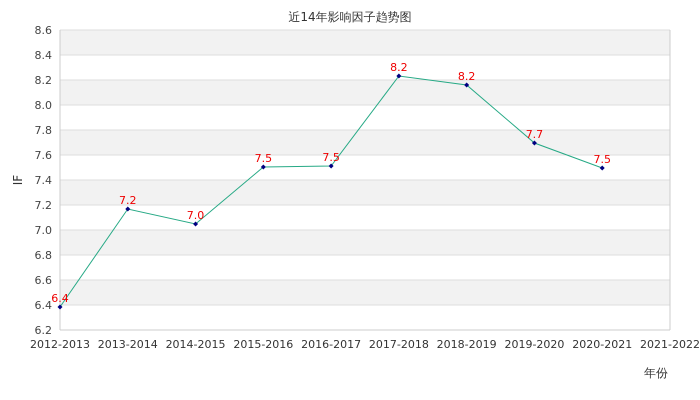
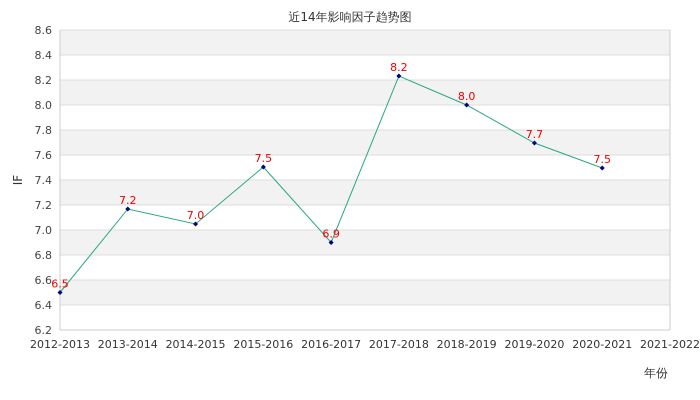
2012-2013: 6.4 -> 6.5
2016-2017: 7.5 -> 6.9
2018-2019: 8.2 -> 8.0
